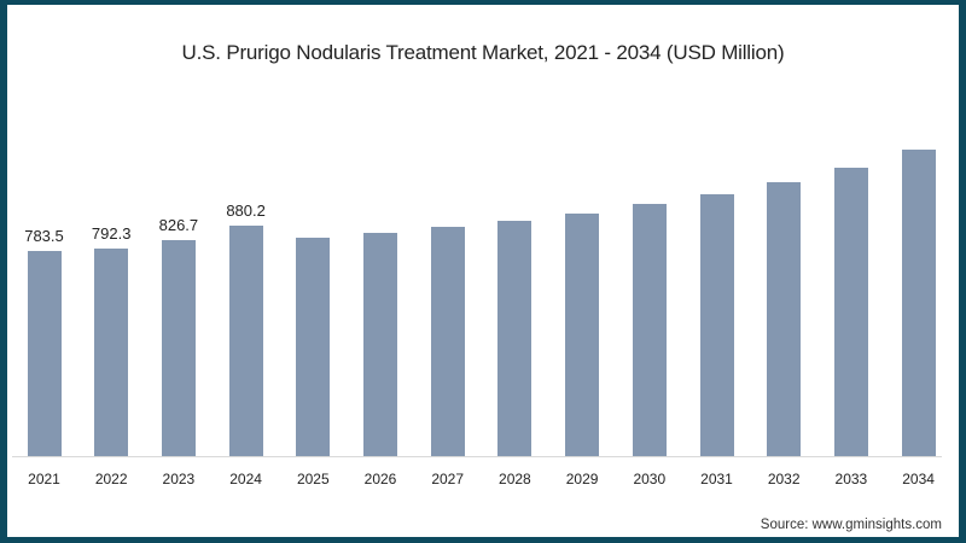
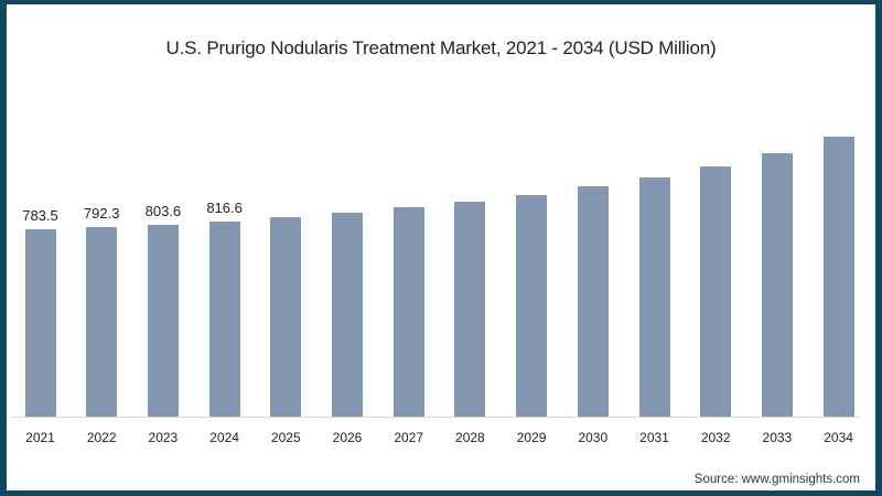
2023: 826.7 -> 803.6
2024: 880.2 -> 816.6
